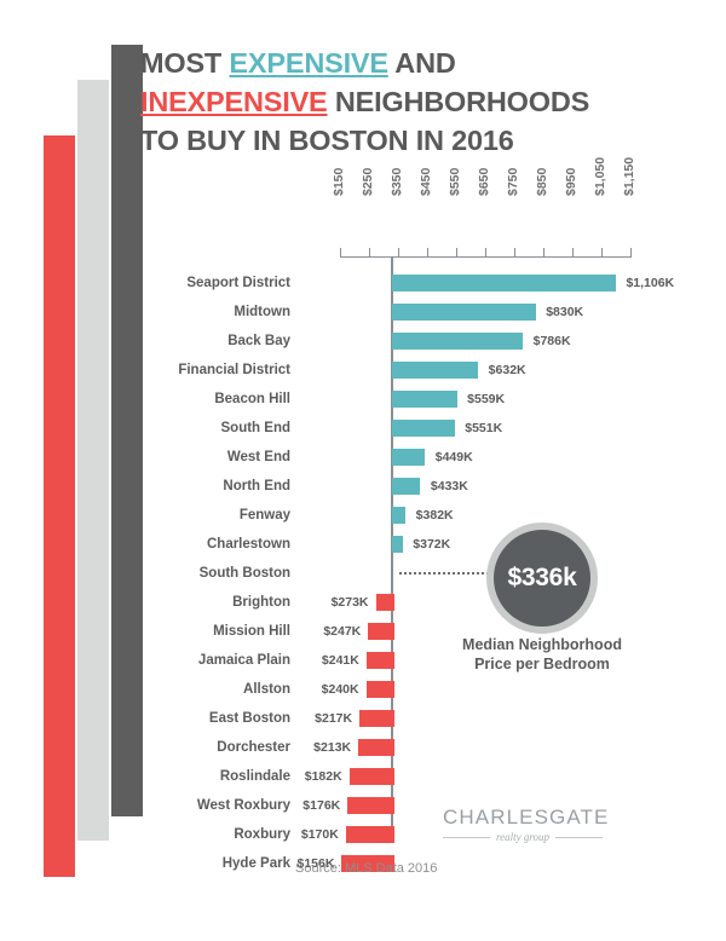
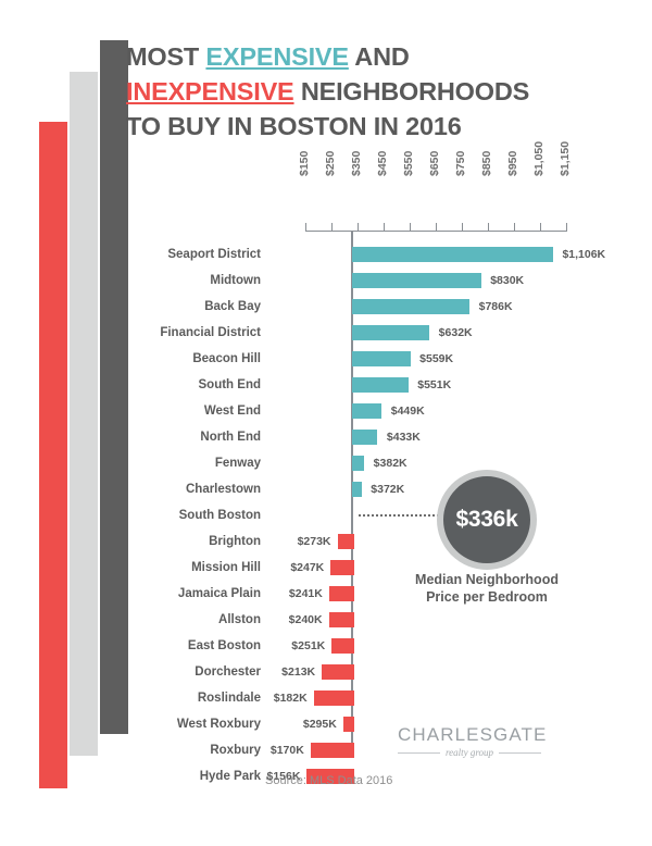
East Boston: $217K -> $251K
West Roxbury: $176K -> $295K
